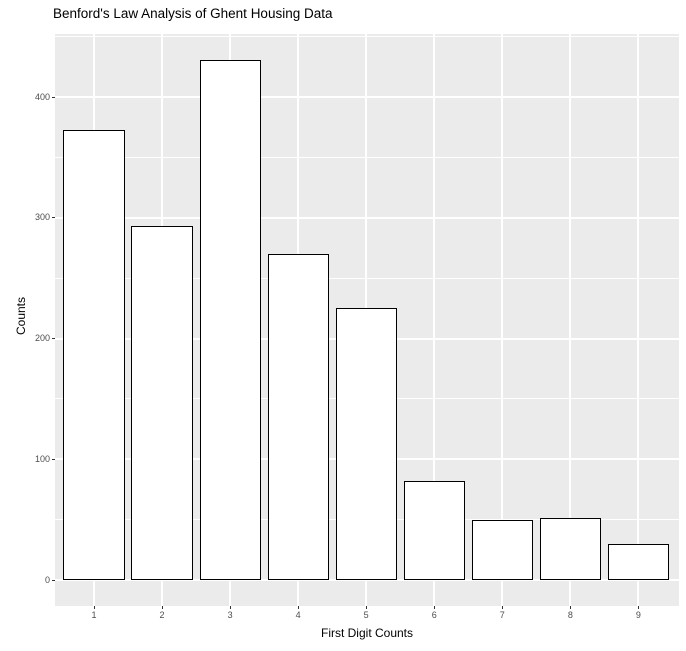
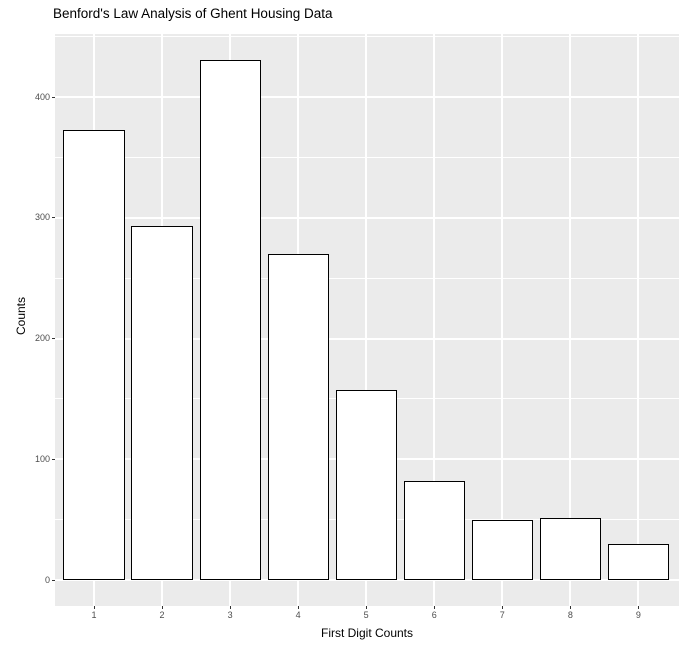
5: 225 -> 157
